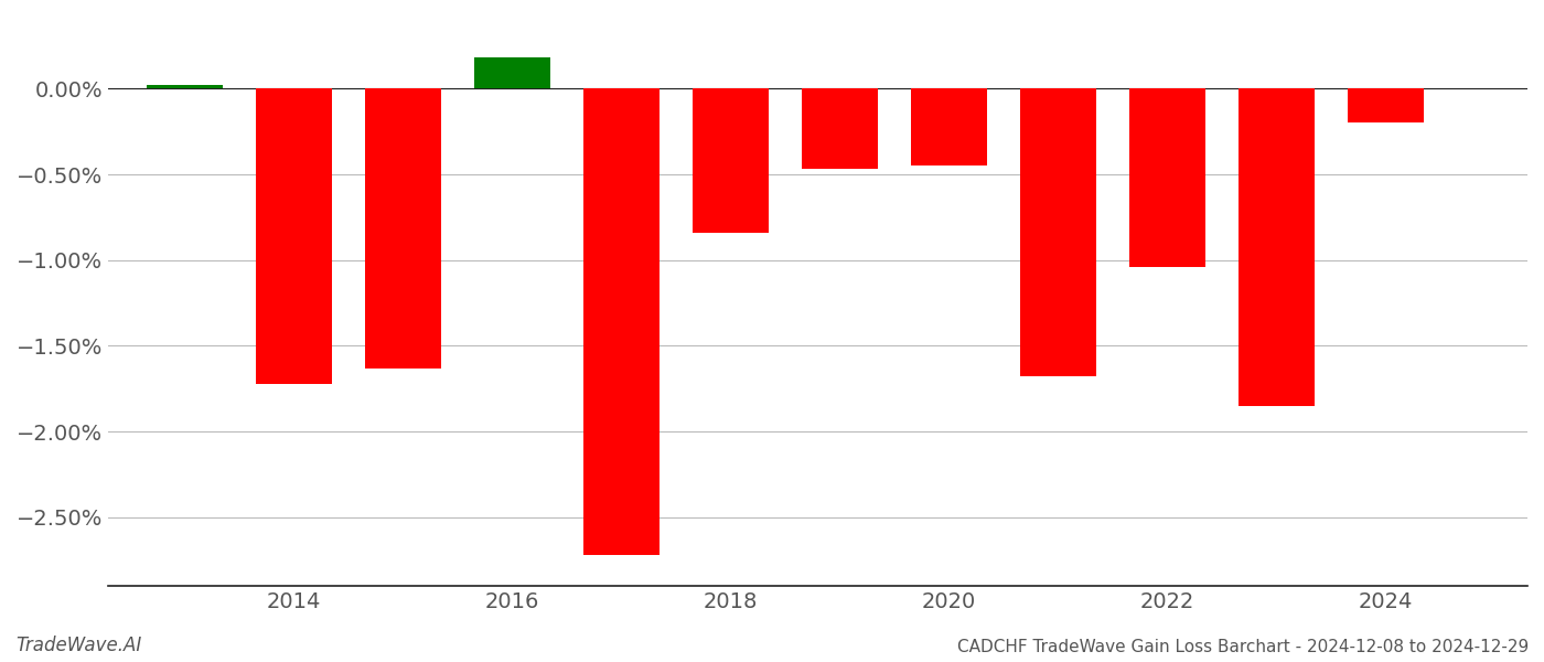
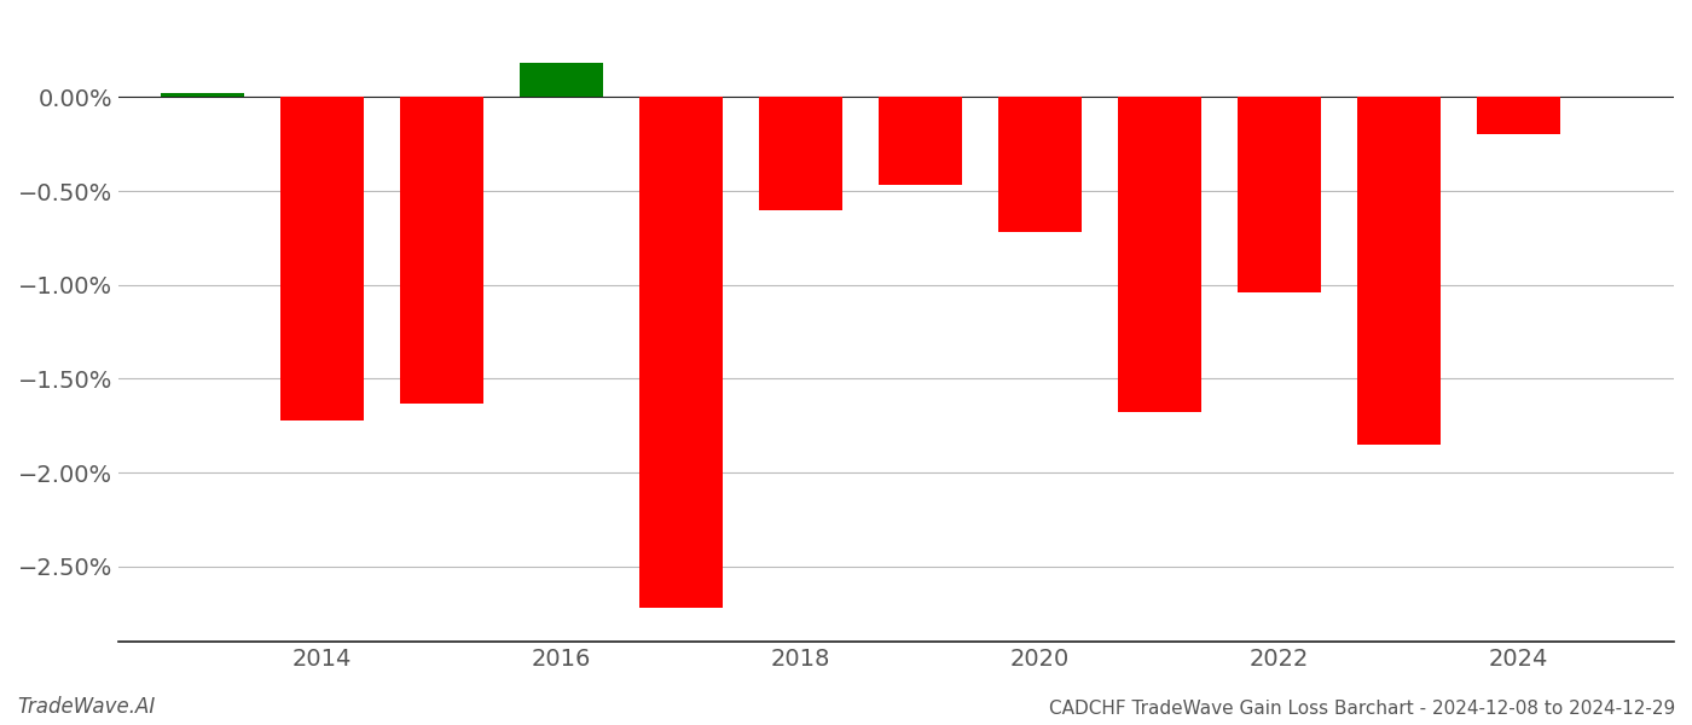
2018: -0.84% -> -0.60%
2020: -0.45% -> -0.72%
